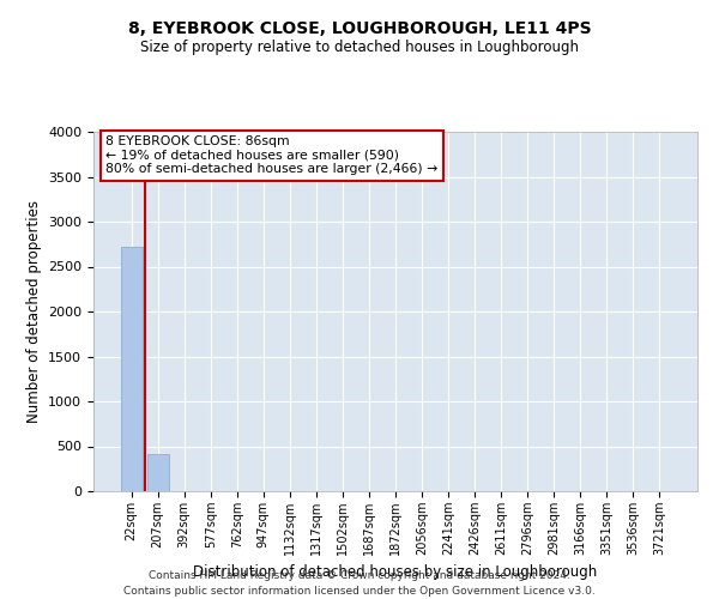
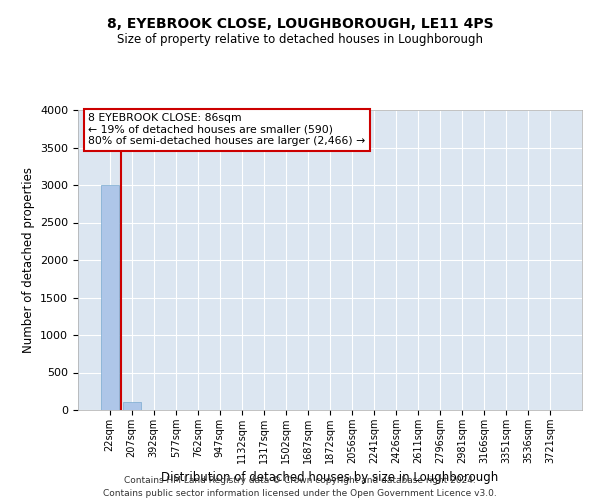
22sqm: 2720 -> 3000
207sqm: 420 -> 110
